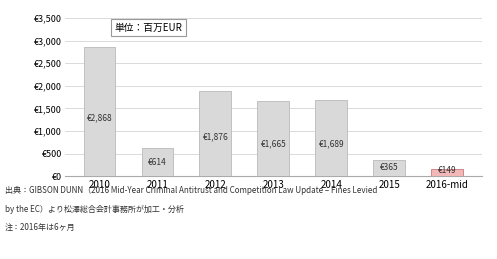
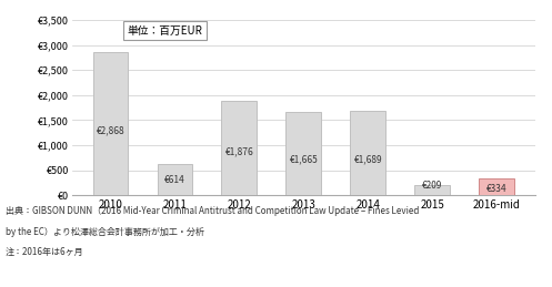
2015: €365 -> €209
2016-mid: €149 -> €334
